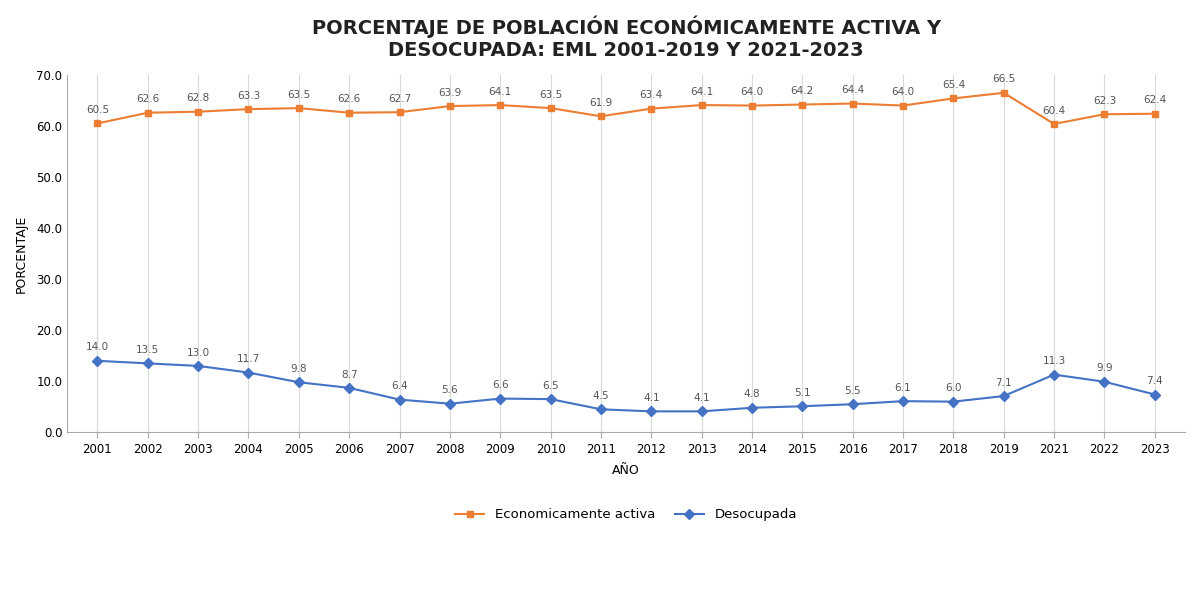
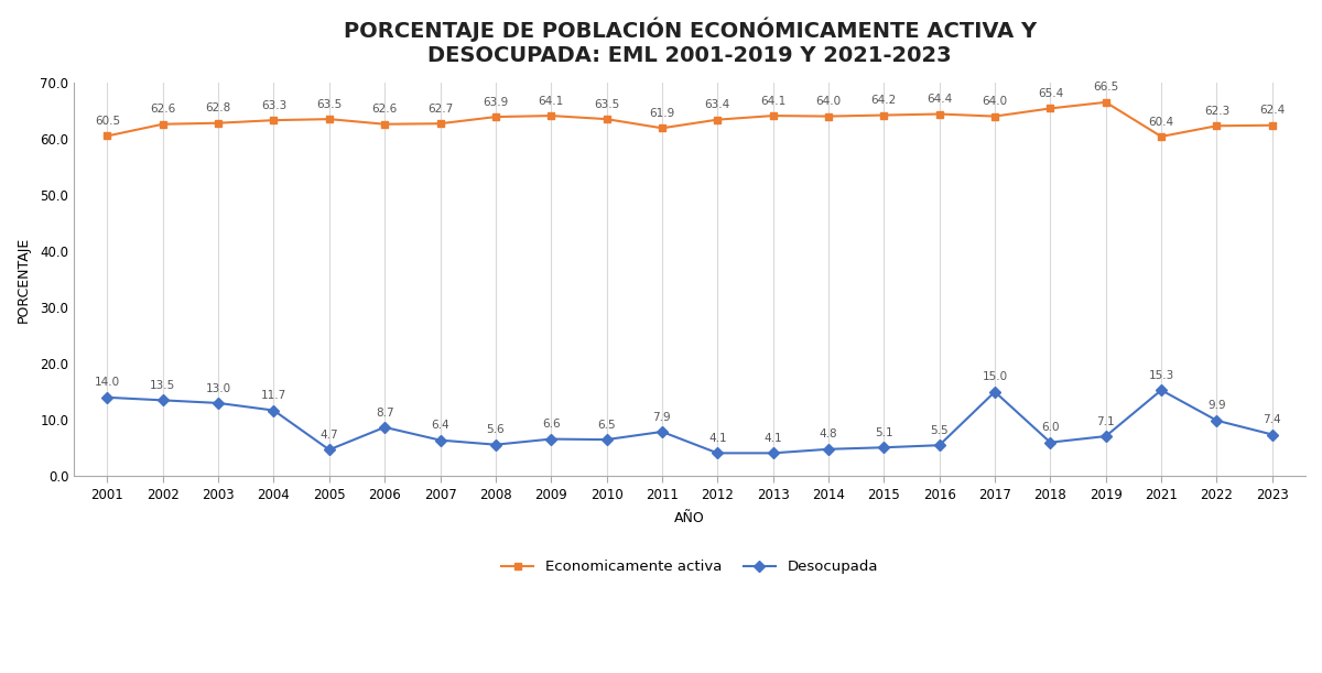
Desocupada/2005: 9.8 -> 4.7
Desocupada/2011: 4.5 -> 7.9
Desocupada/2017: 6.1 -> 15.0
Desocupada/2021: 11.3 -> 15.3
